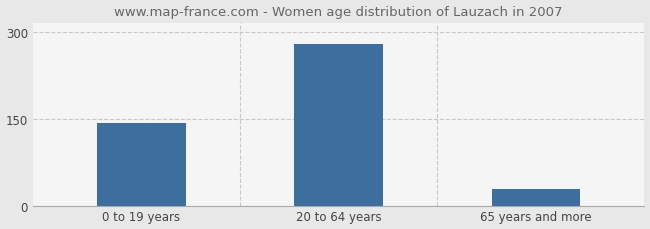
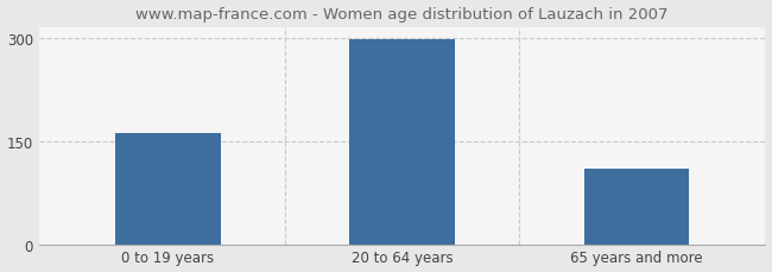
0 to 19 years: 143 -> 162
20 to 64 years: 278 -> 298
65 years and more: 28 -> 110
